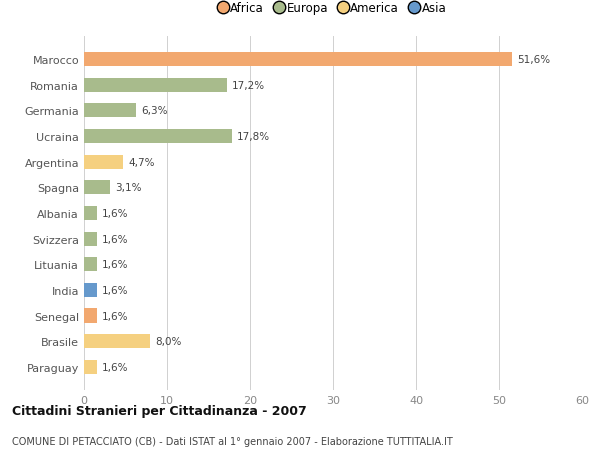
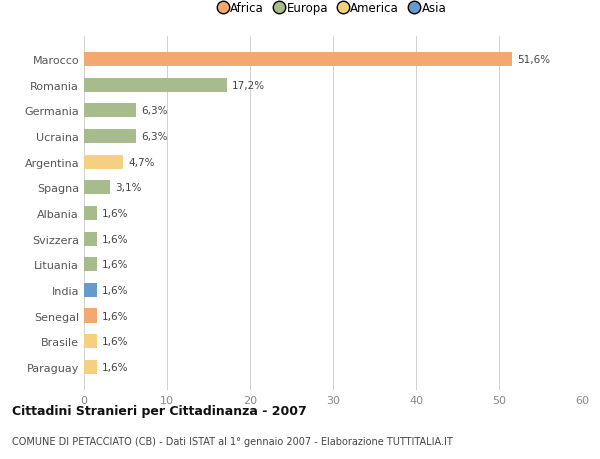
Ucraina: 17,8% -> 6,3%
Brasile: 8,0% -> 1,6%
